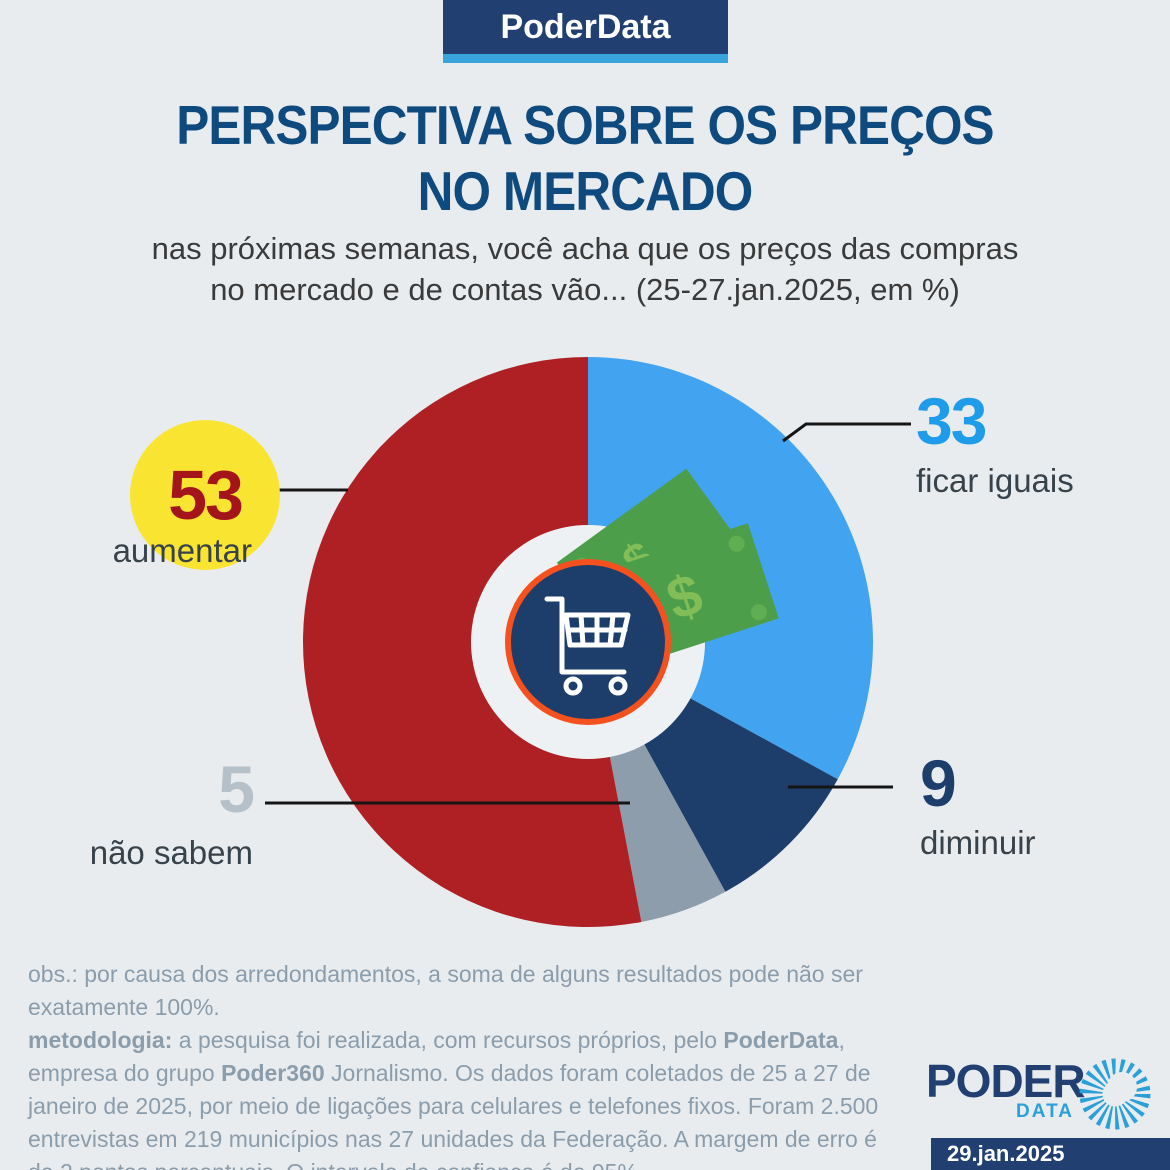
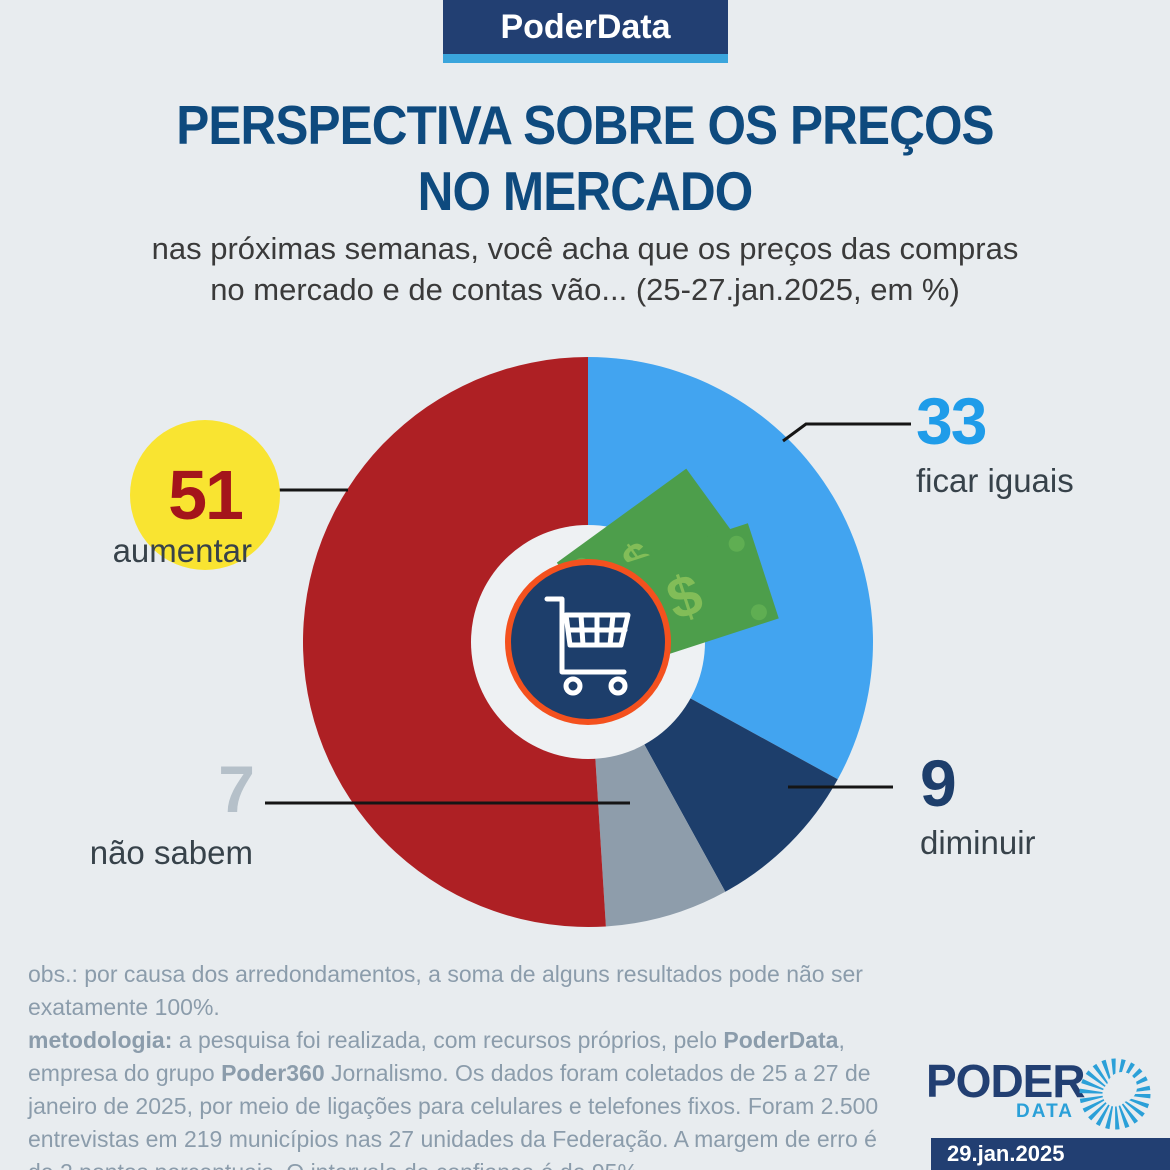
não sabem: 5 -> 7
aumentar: 53 -> 51
